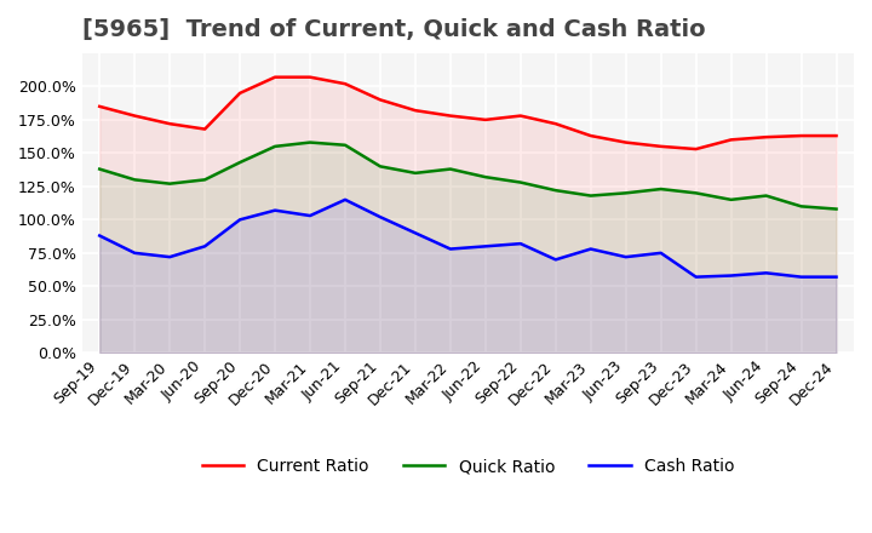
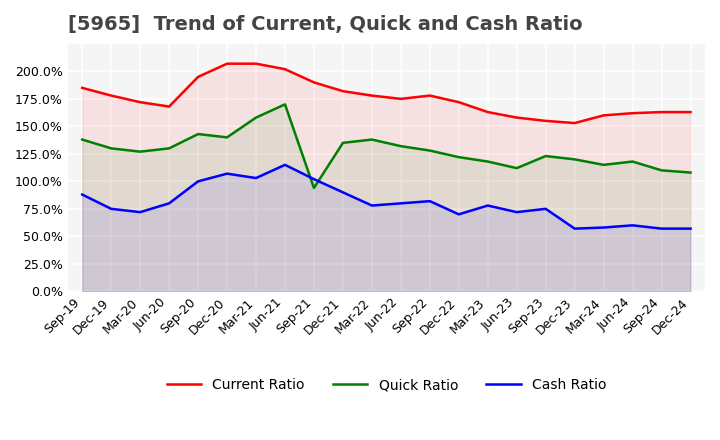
Quick Ratio/Dec-20: 155% -> 140%
Quick Ratio/Jun-21: 156% -> 170%
Quick Ratio/Sep-21: 140% -> 94%
Quick Ratio/Jun-23: 120% -> 112%
